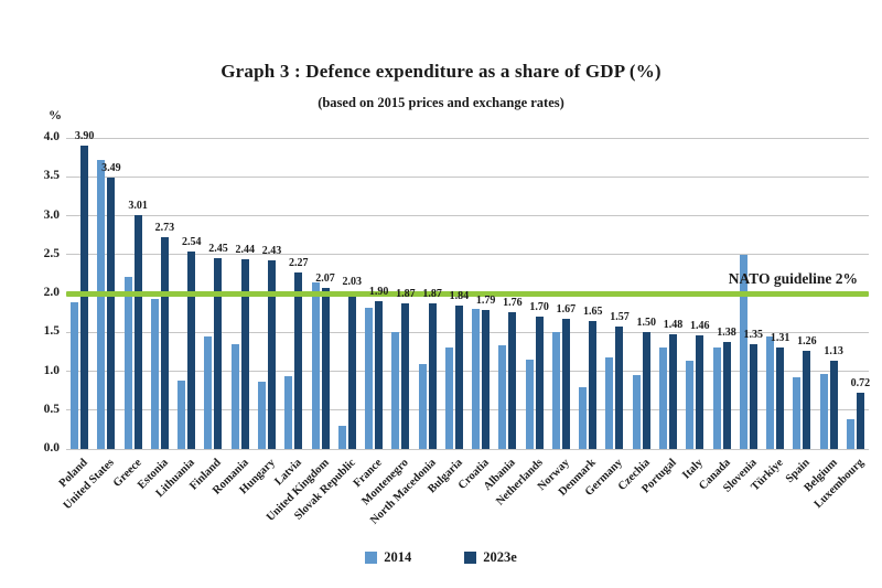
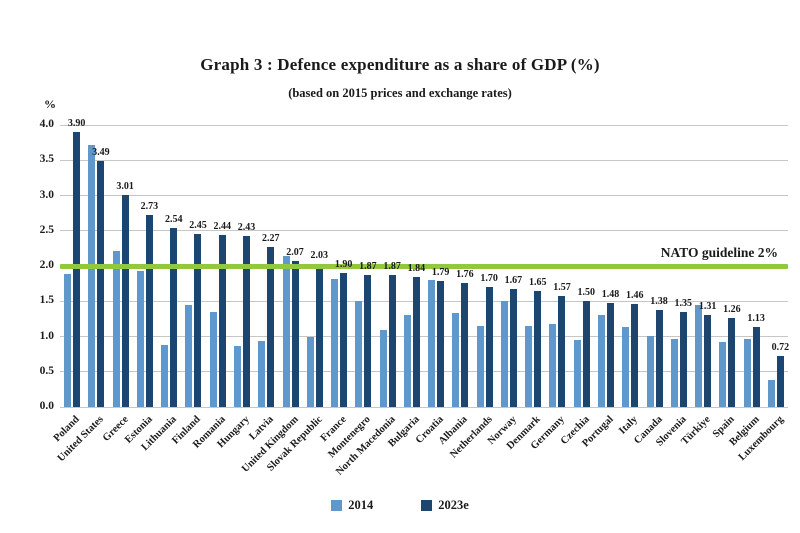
2014/Slovak Republic: 0.3 -> 1.0
2014/Denmark: 0.8 -> 1.1
2014/Canada: 1.3 -> 1.0
2014/Slovenia: 2.5 -> 1.0
